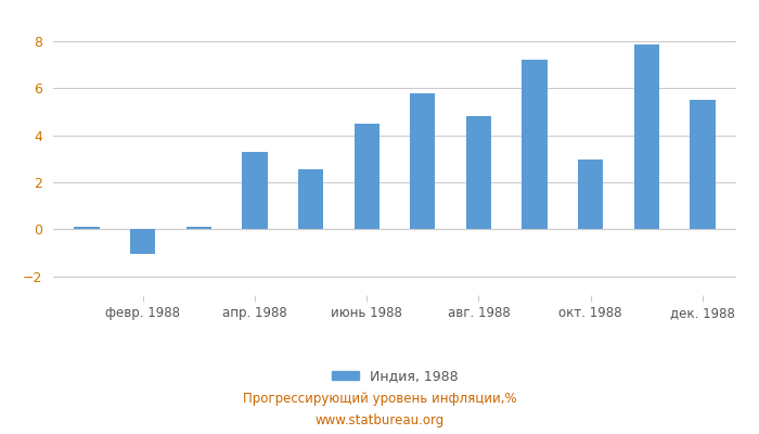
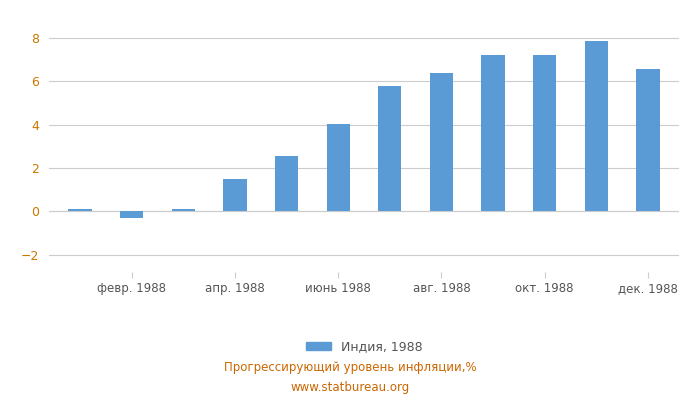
февр. 1988: -1.05 -> -0.30
апр. 1988: 3.30 -> 1.50
июнь 1988: 4.50 -> 4.02
авг. 1988: 4.80 -> 6.40
окт. 1988: 2.95 -> 7.20
дек. 1988: 5.50 -> 6.55
